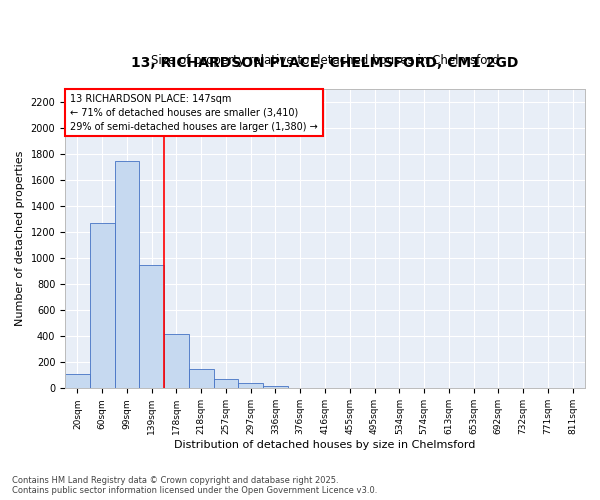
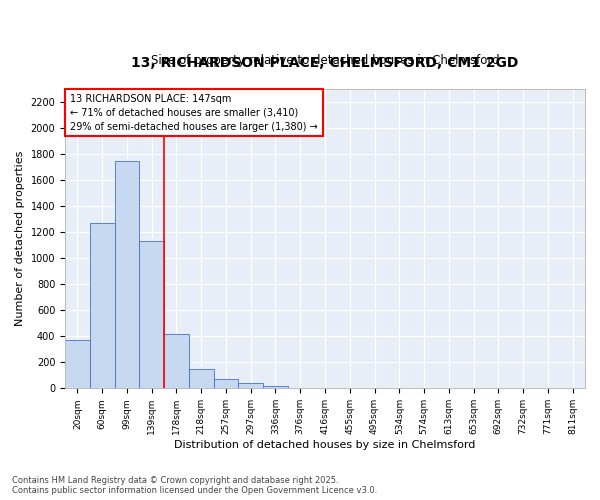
20sqm: 110 -> 370
139sqm: 950 -> 1130
